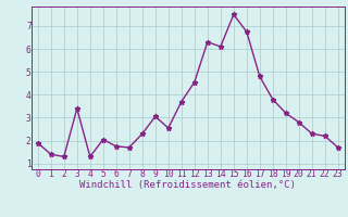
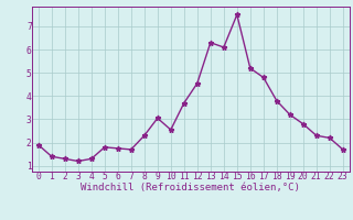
3: 3.40 -> 1.20
5: 2.05 -> 1.80
16: 6.75 -> 5.20
